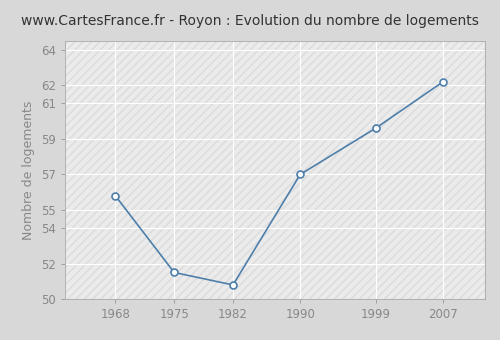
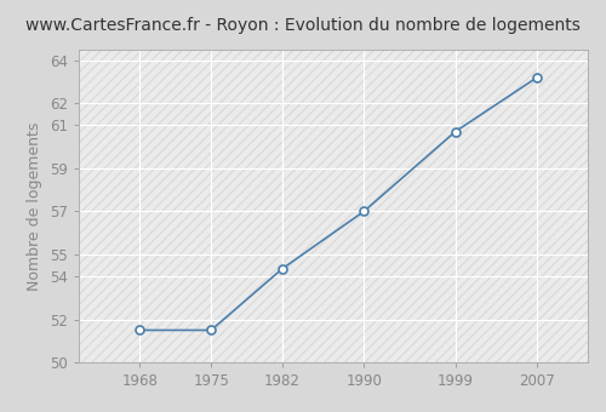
1968: 55.8 -> 51.5
1982: 50.8 -> 54.4
1999: 59.6 -> 60.7
2007: 62.2 -> 63.2
